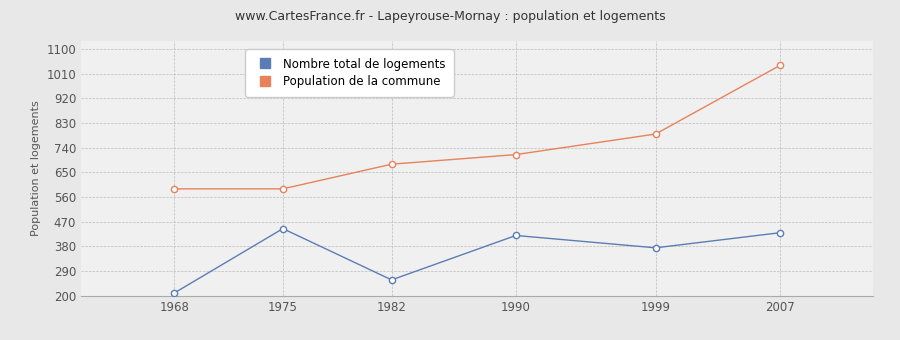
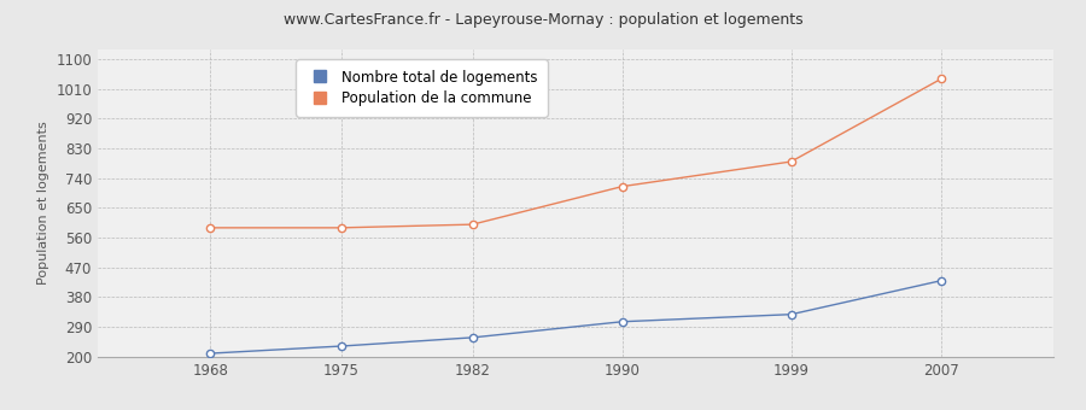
Nombre total de logements/1975: 445 -> 232
Population de la commune/1982: 680 -> 600
Nombre total de logements/1990: 420 -> 306
Nombre total de logements/1999: 375 -> 328
